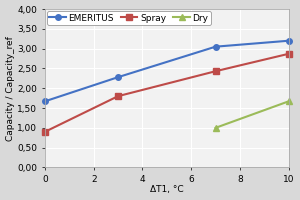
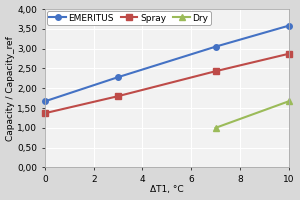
Spray/0: 0,90 -> 1,37
EMERITUS/10: 3,20 -> 3,58
